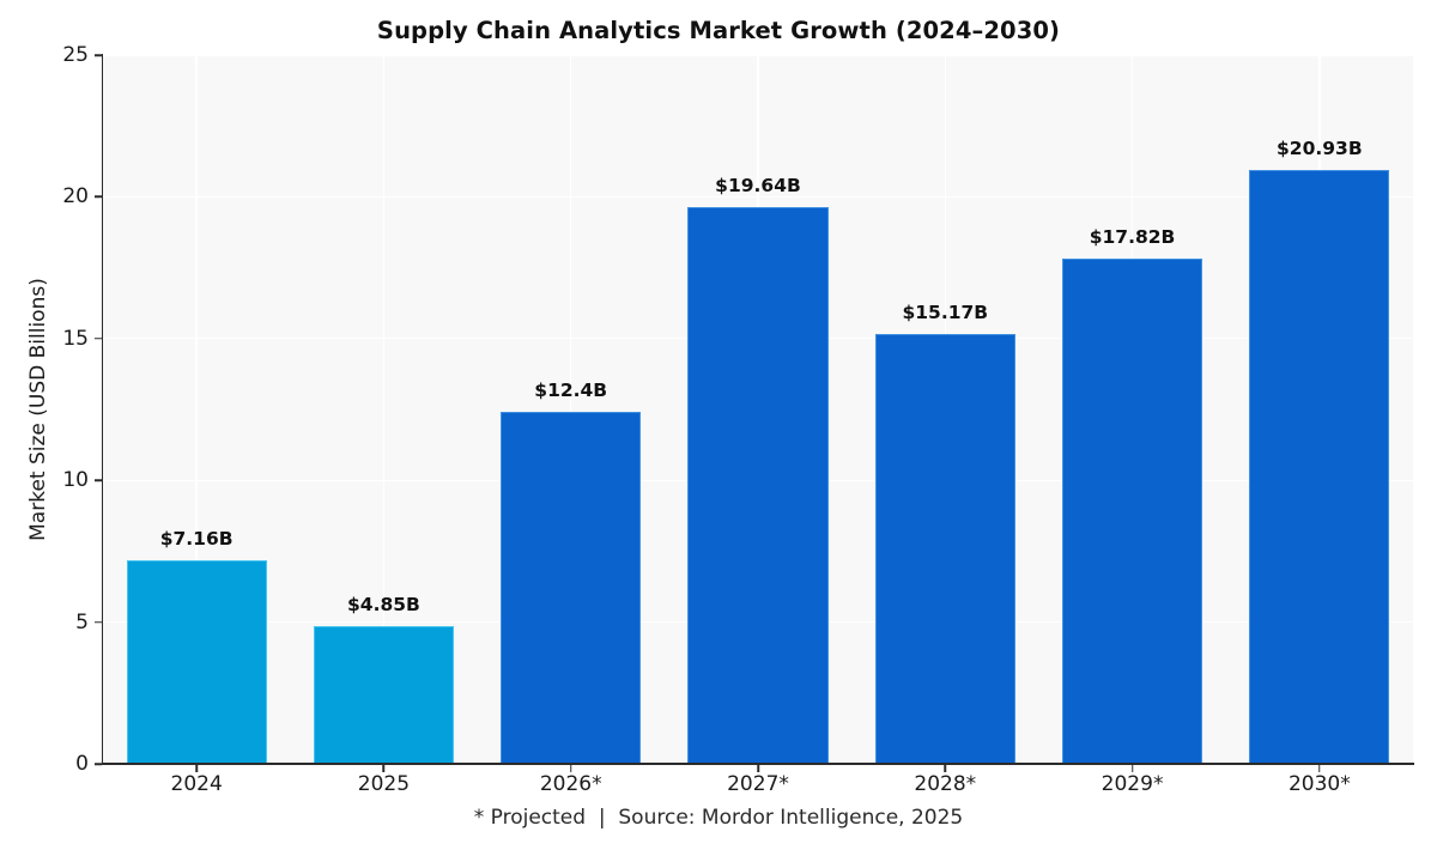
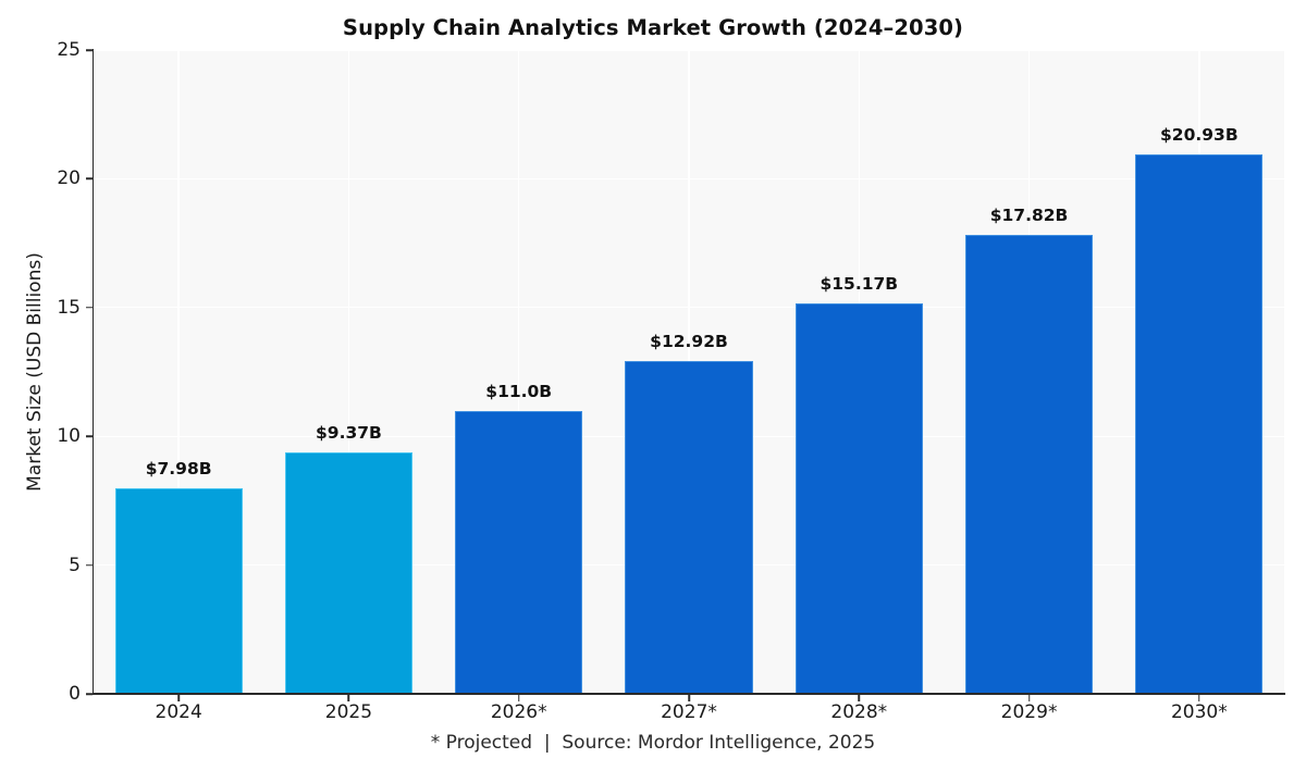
2024: $7.16B -> $7.98B
2025: $4.85B -> $9.37B
2026*: $12.4B -> $11.0B
2027*: $19.64B -> $12.92B
